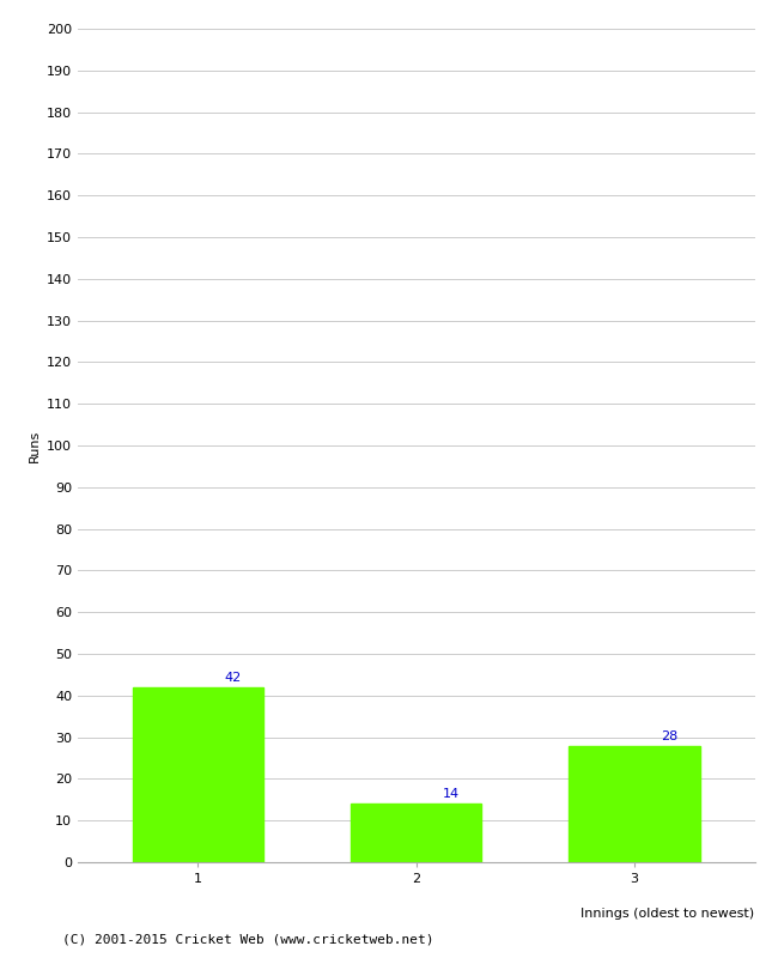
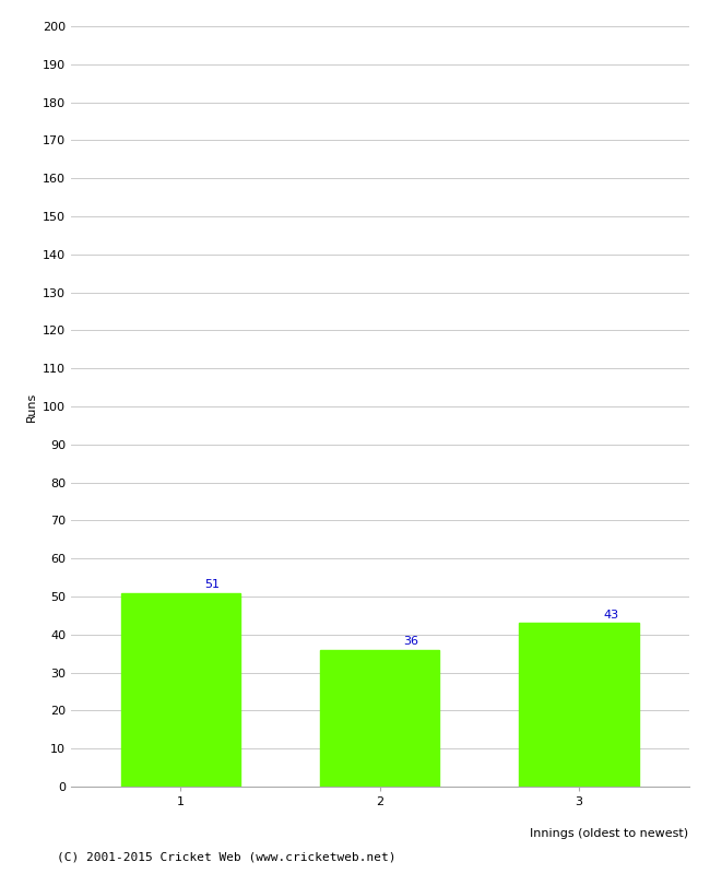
1: 42 -> 51
2: 14 -> 36
3: 28 -> 43
